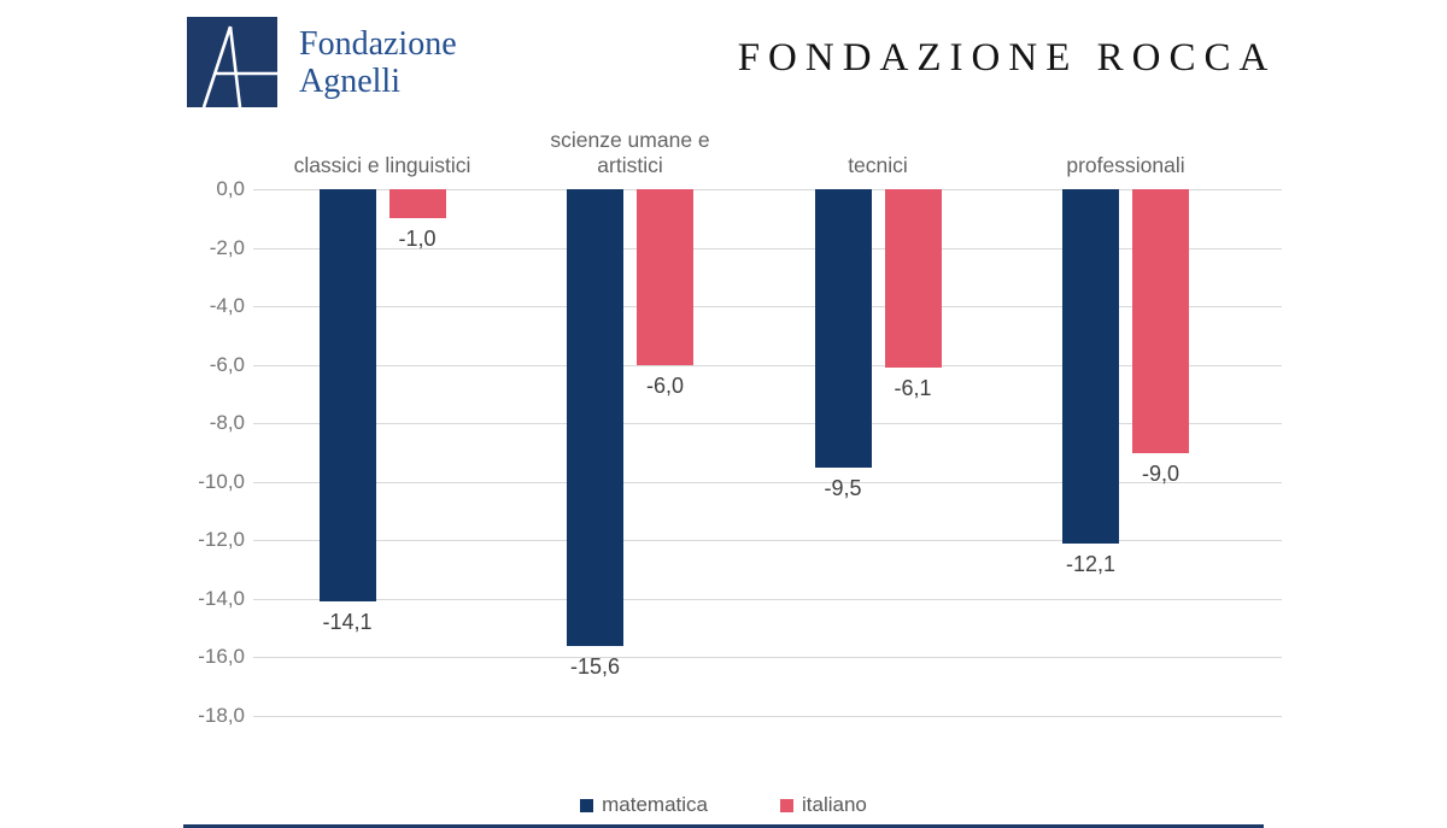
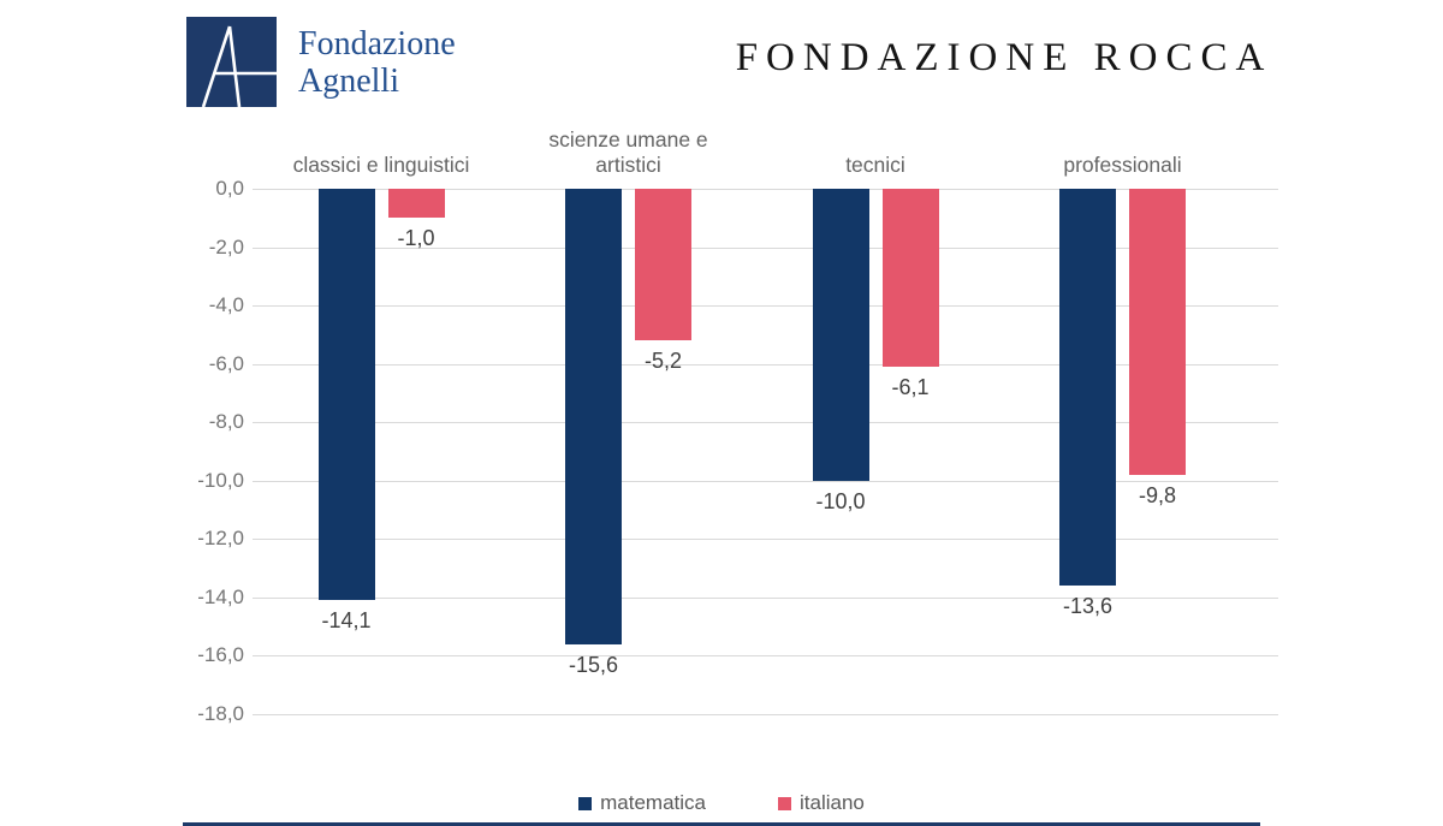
italiano/scienze umane e artistici: -6,0 -> -5,2
matematica/tecnici: -9,5 -> -10,0
matematica/professionali: -12,1 -> -13,6
italiano/professionali: -9,0 -> -9,8
